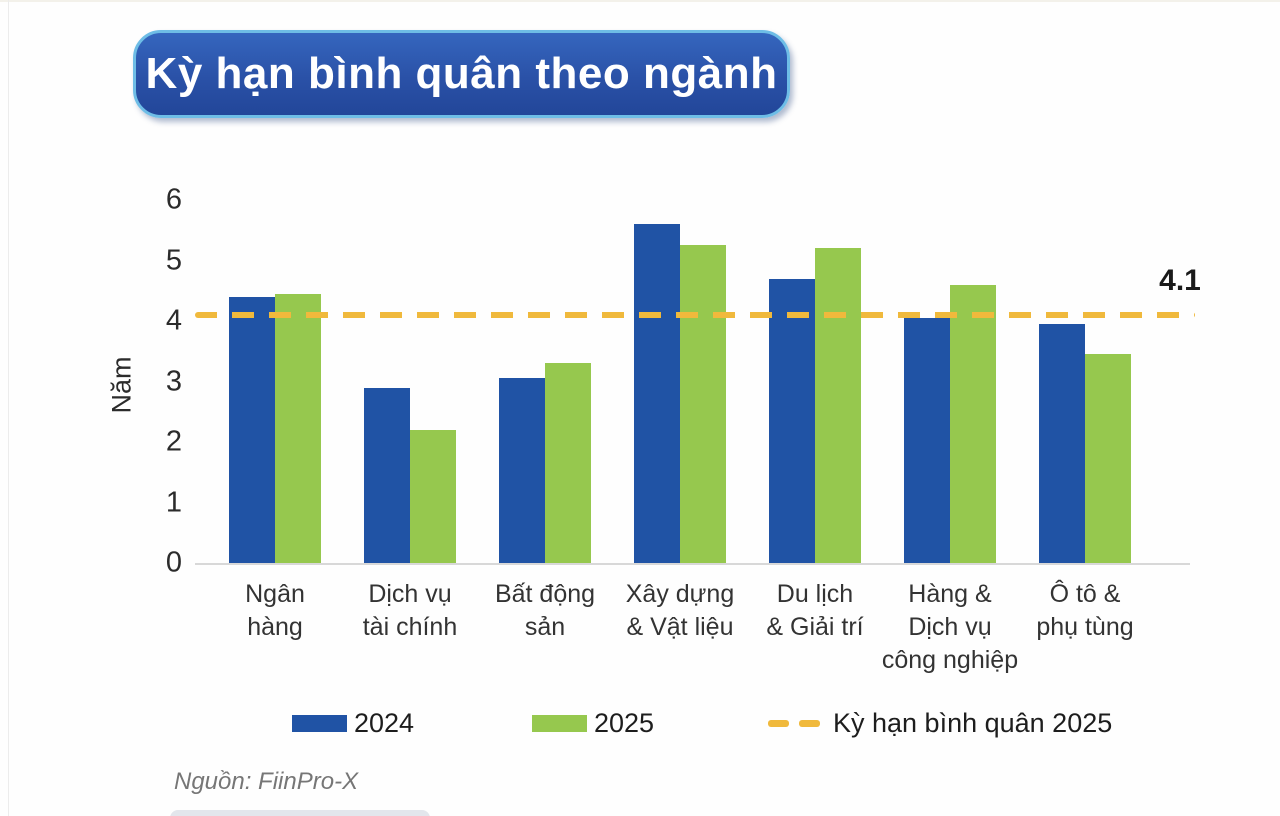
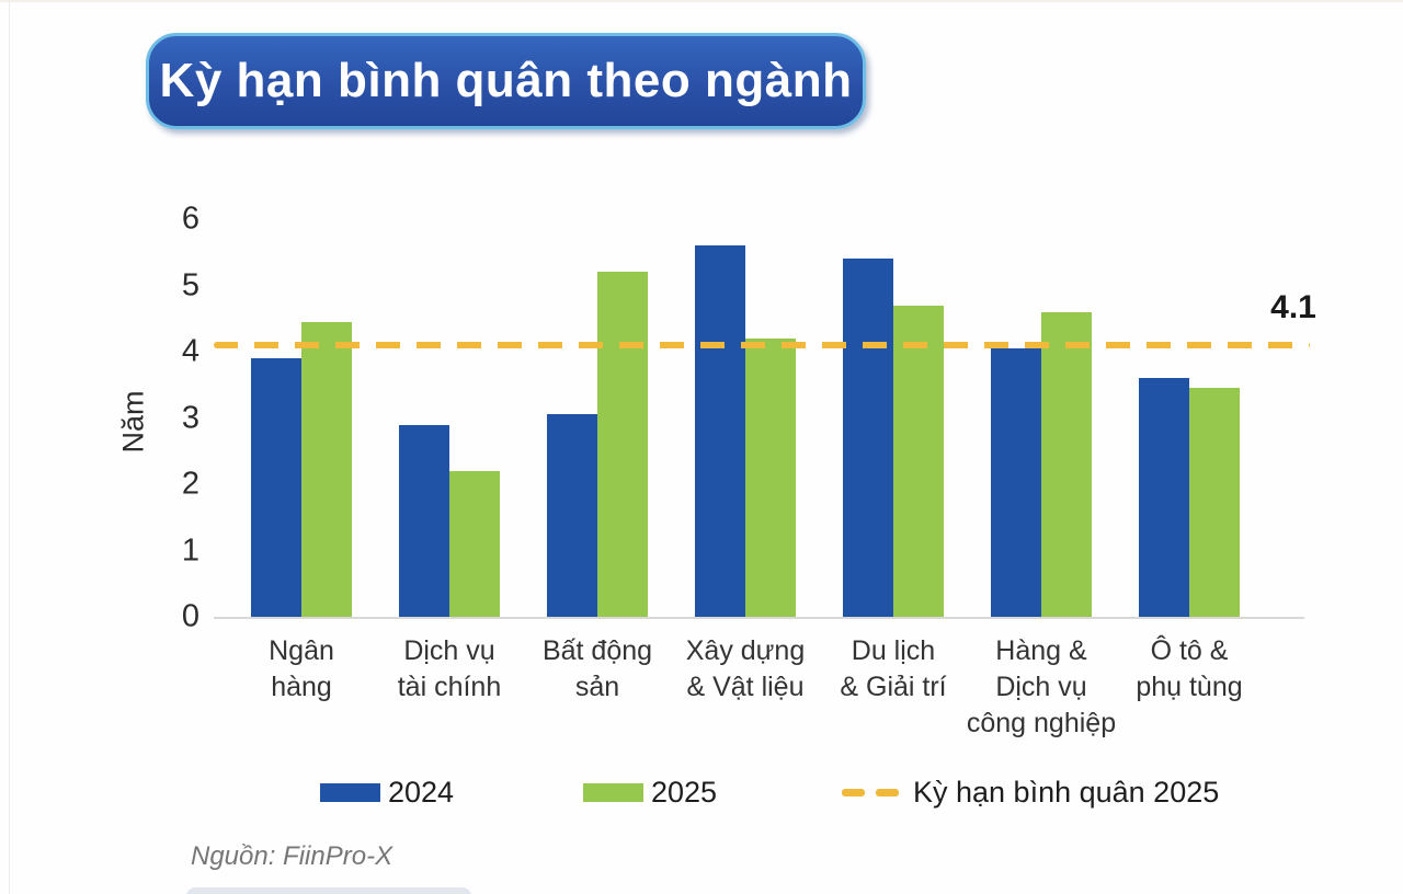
2024/Ngân hàng: 4.4 -> 3.9
2025/Bất động sản: 3.3 -> 5.2
2025/Xây dựng & Vật liệu: 5.2 -> 4.2
2024/Du lịch & Giải trí: 4.7 -> 5.4
2025/Du lịch & Giải trí: 5.2 -> 4.7
2024/Ô tô & phụ tùng: 4.0 -> 3.6
